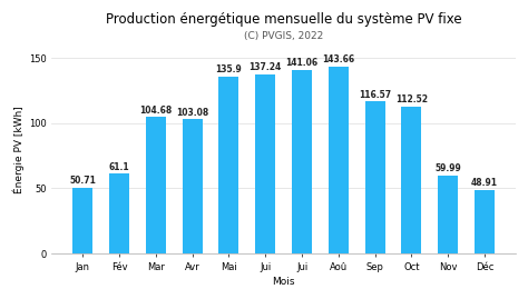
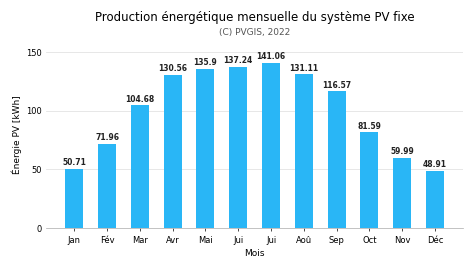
Fév: 61.1 -> 71.96
Avr: 103.08 -> 130.56
Aoû: 143.66 -> 131.11
Oct: 112.52 -> 81.59
